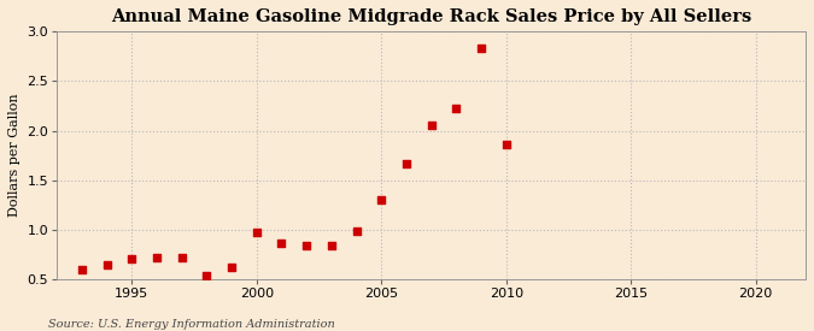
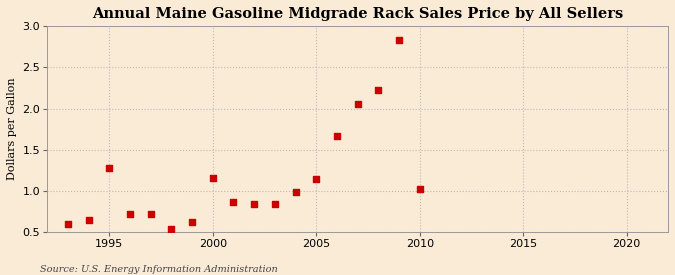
1995: 0.71 -> 1.28
2000: 0.97 -> 1.16
2005: 1.30 -> 1.14
2010: 1.86 -> 1.02
